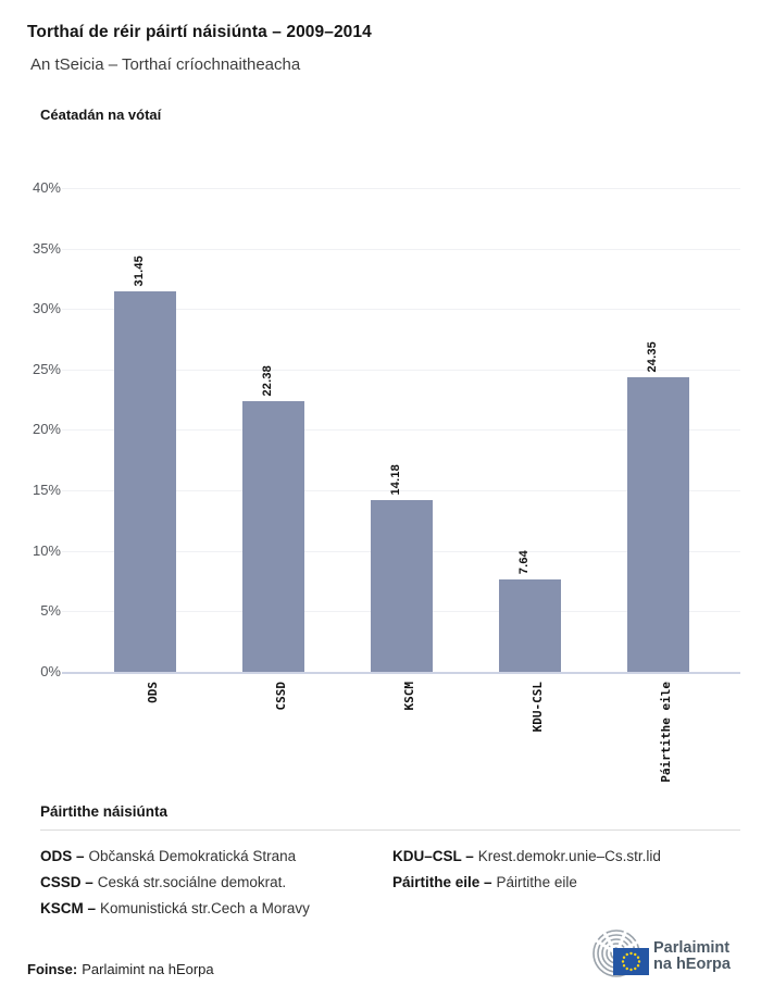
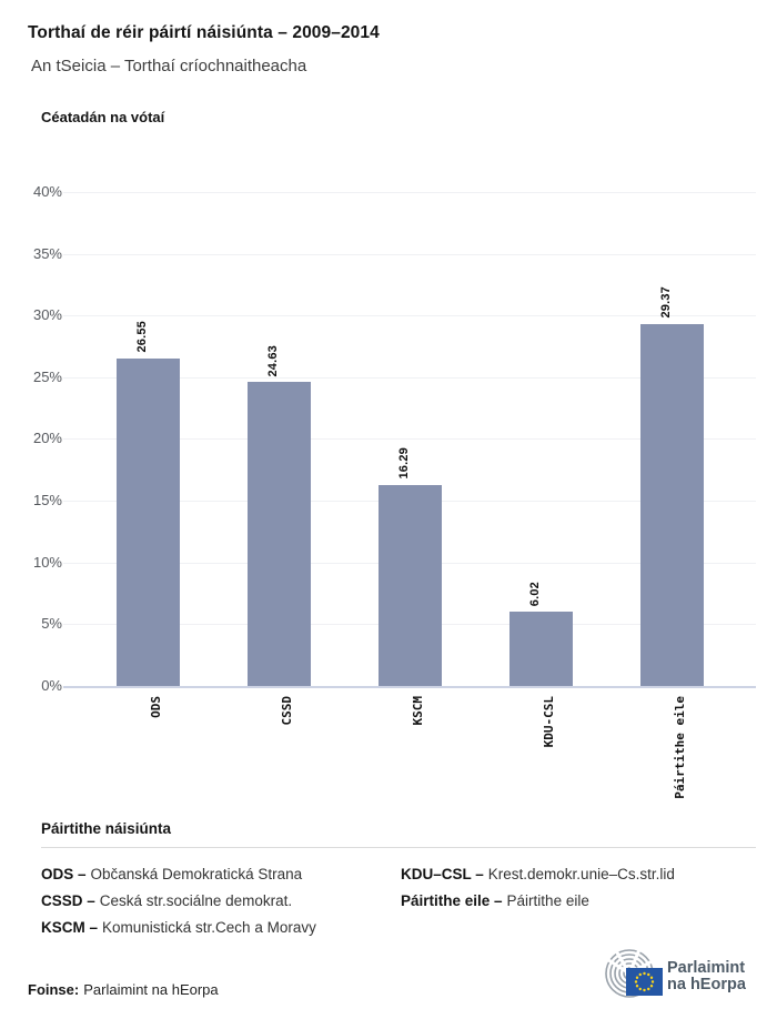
ODS: 31.45 -> 26.55
CSSD: 22.38 -> 24.63
KSCM: 14.18 -> 16.29
KDU-CSL: 7.64 -> 6.02
Páirtithe eile: 24.35 -> 29.37
